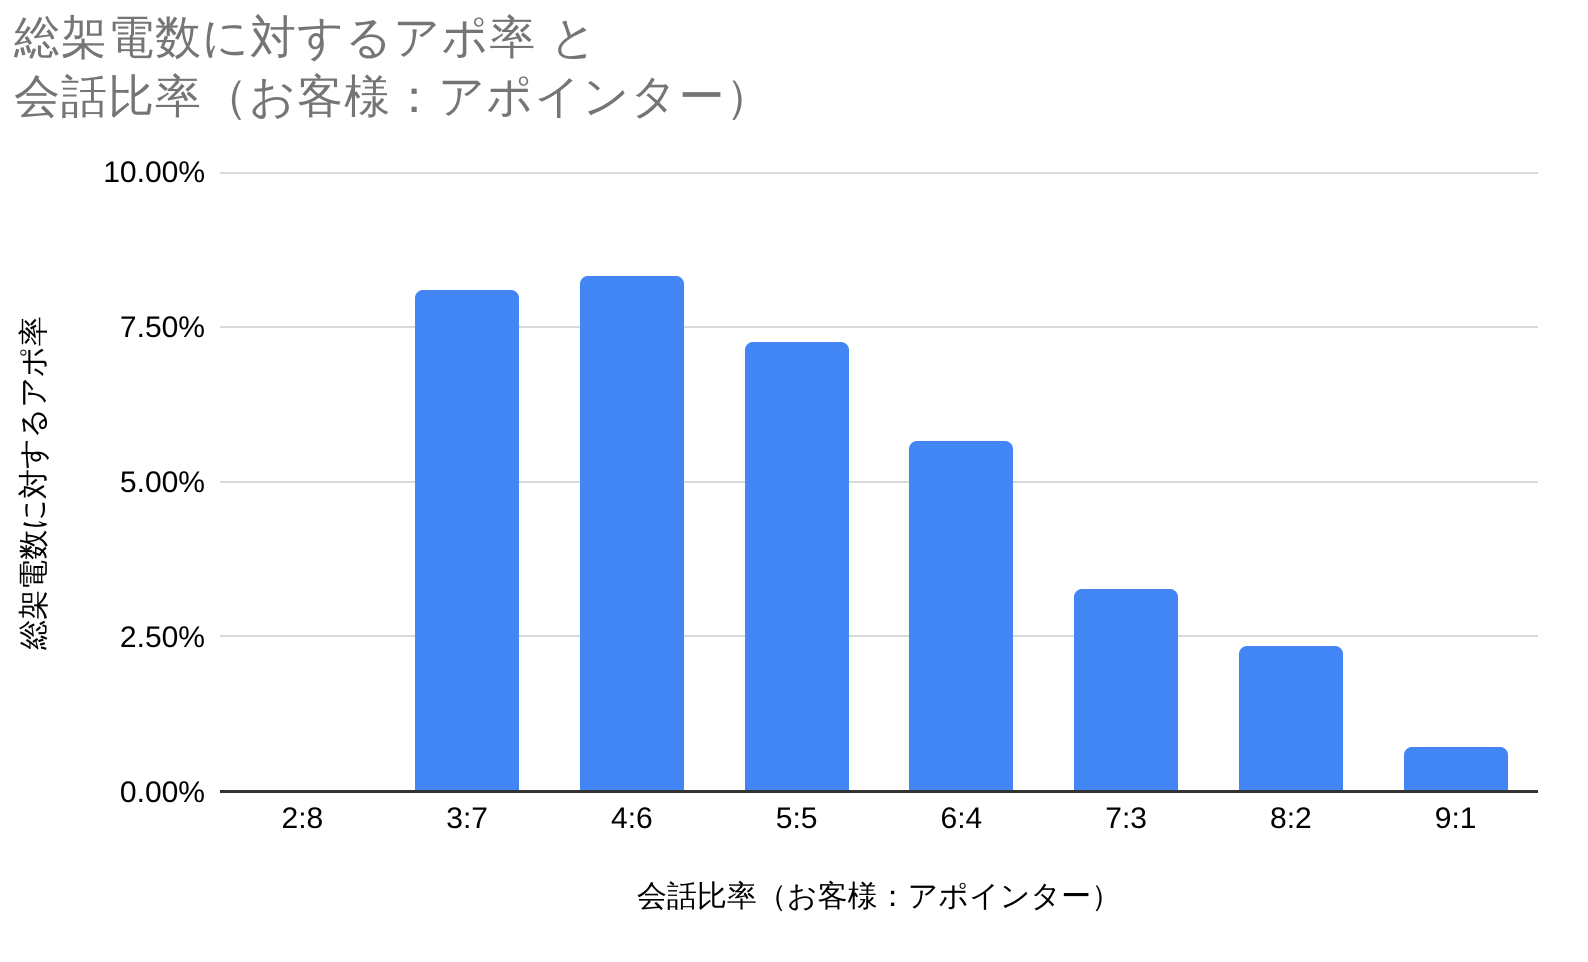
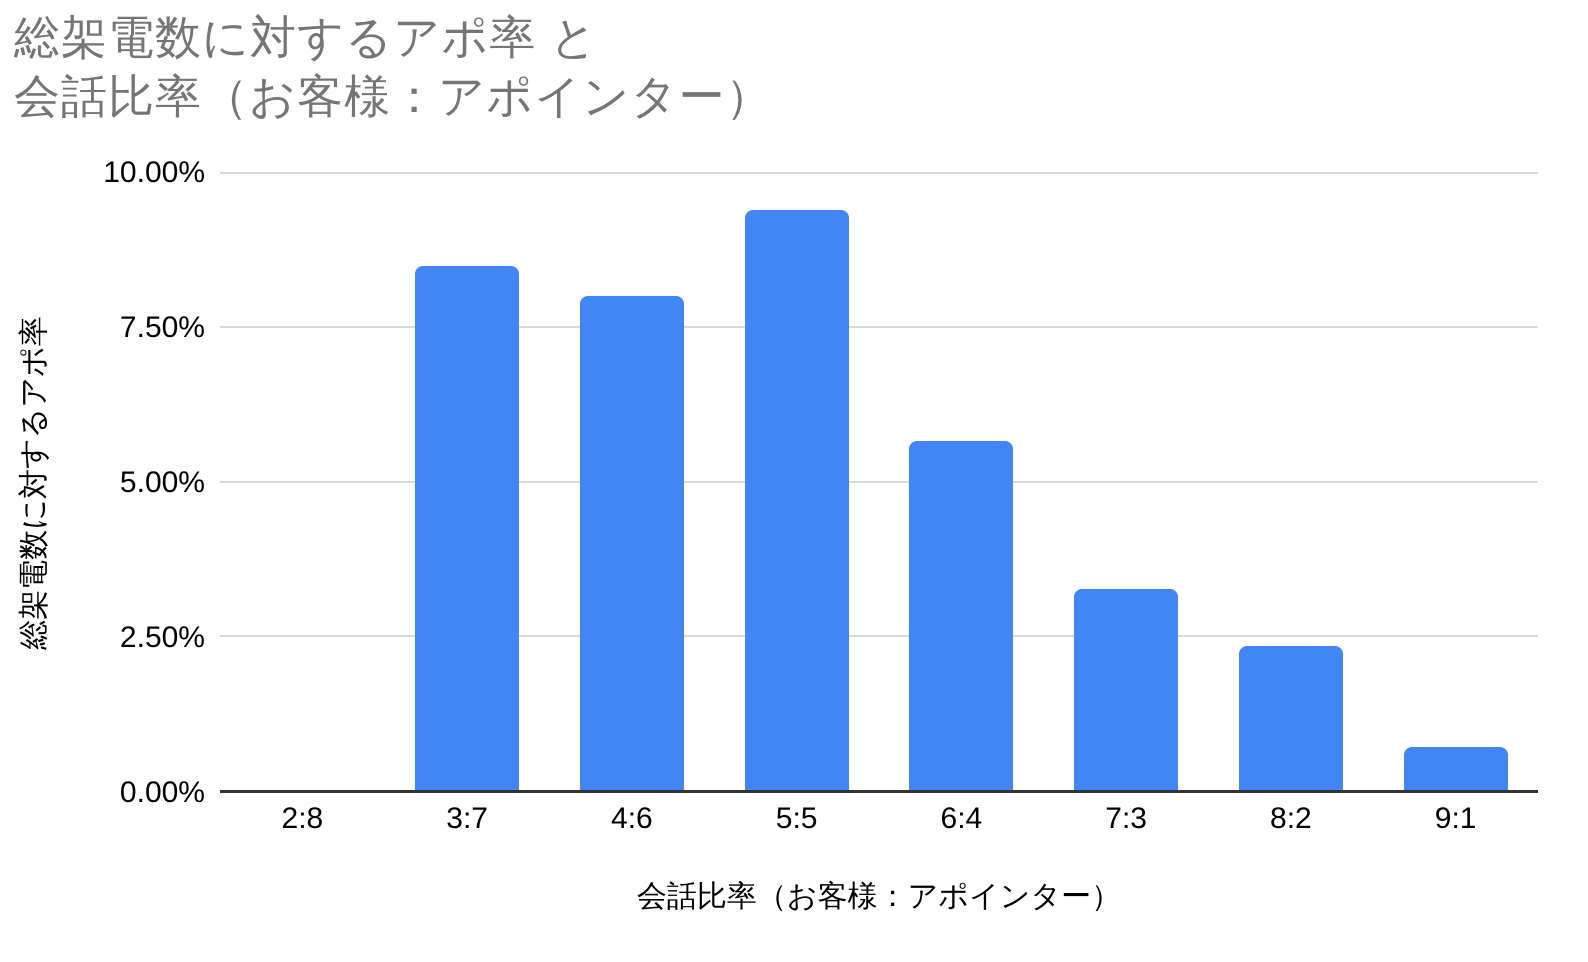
3:7: 8.1% -> 8.5%
4:6: 8.3% -> 8.0%
5:5: 7.3% -> 9.4%
